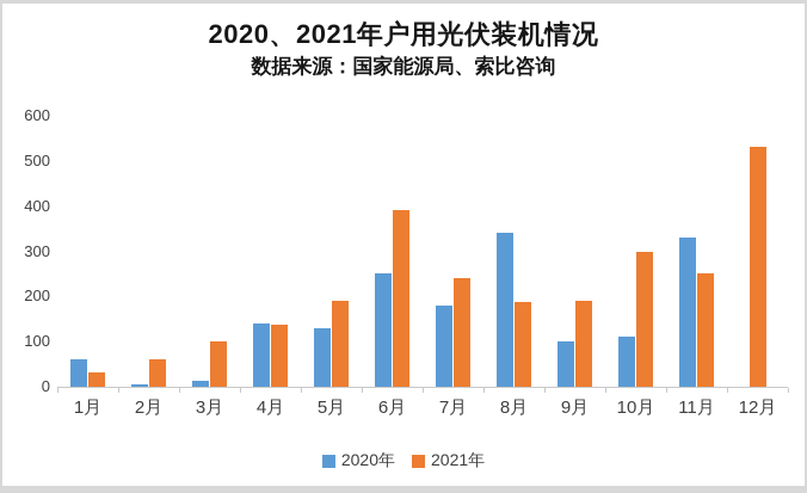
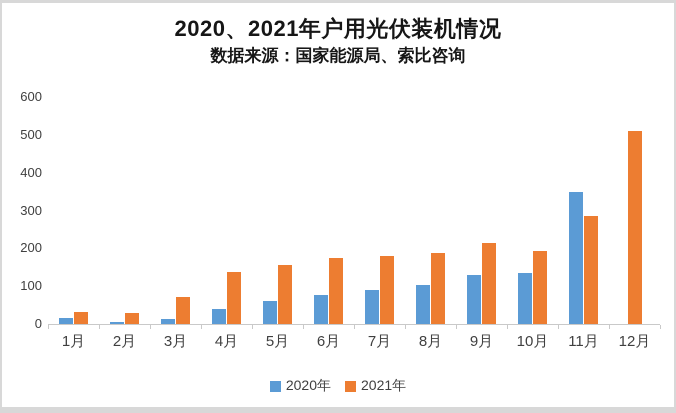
2020年/1月: 60 -> 20
2021年/2月: 60 -> 30
2021年/3月: 100 -> 70
2020年/4月: 140 -> 40
2020年/5月: 130 -> 60
2021年/5月: 190 -> 160
2020年/6月: 250 -> 80
2021年/6月: 390 -> 180
2020年/7月: 180 -> 90
2021年/7月: 240 -> 180
2020年/8月: 340 -> 100
2020年/9月: 100 -> 130
2021年/9月: 190 -> 220
2020年/10月: 110 -> 140
2021年/10月: 300 -> 190
2020年/11月: 330 -> 350
2021年/11月: 250 -> 280
2021年/12月: 530 -> 510
